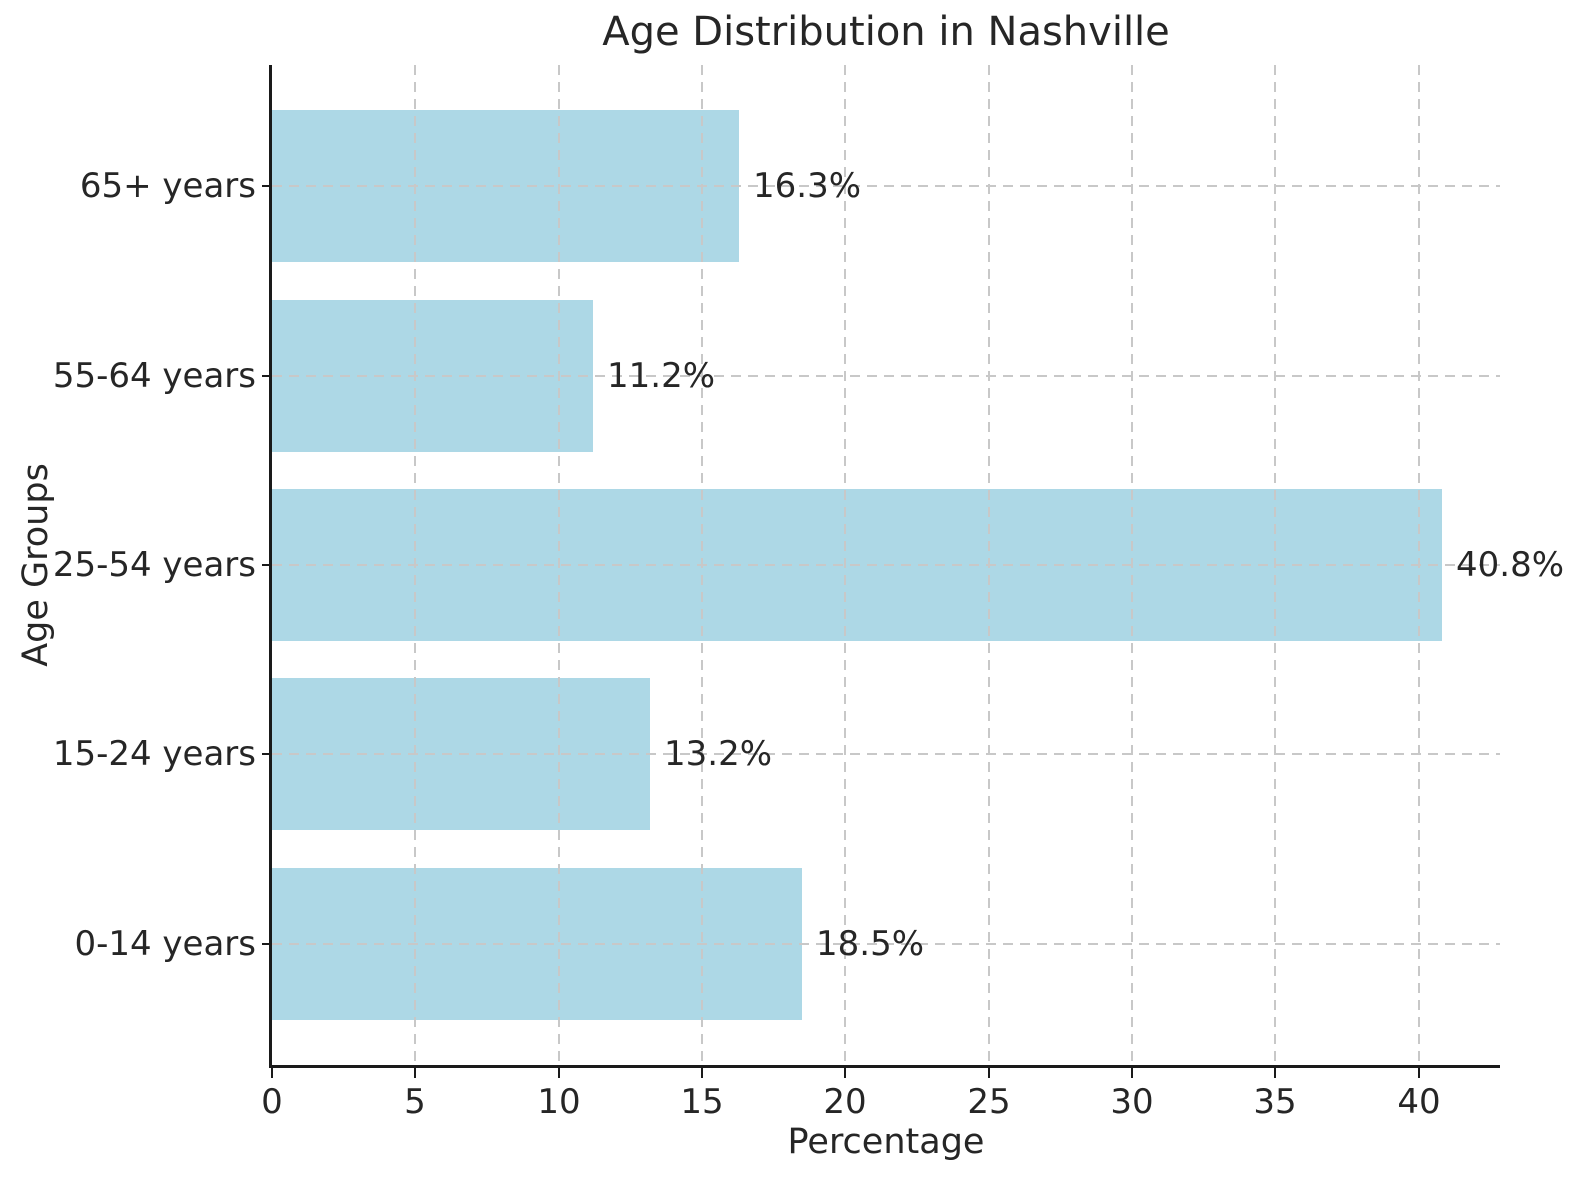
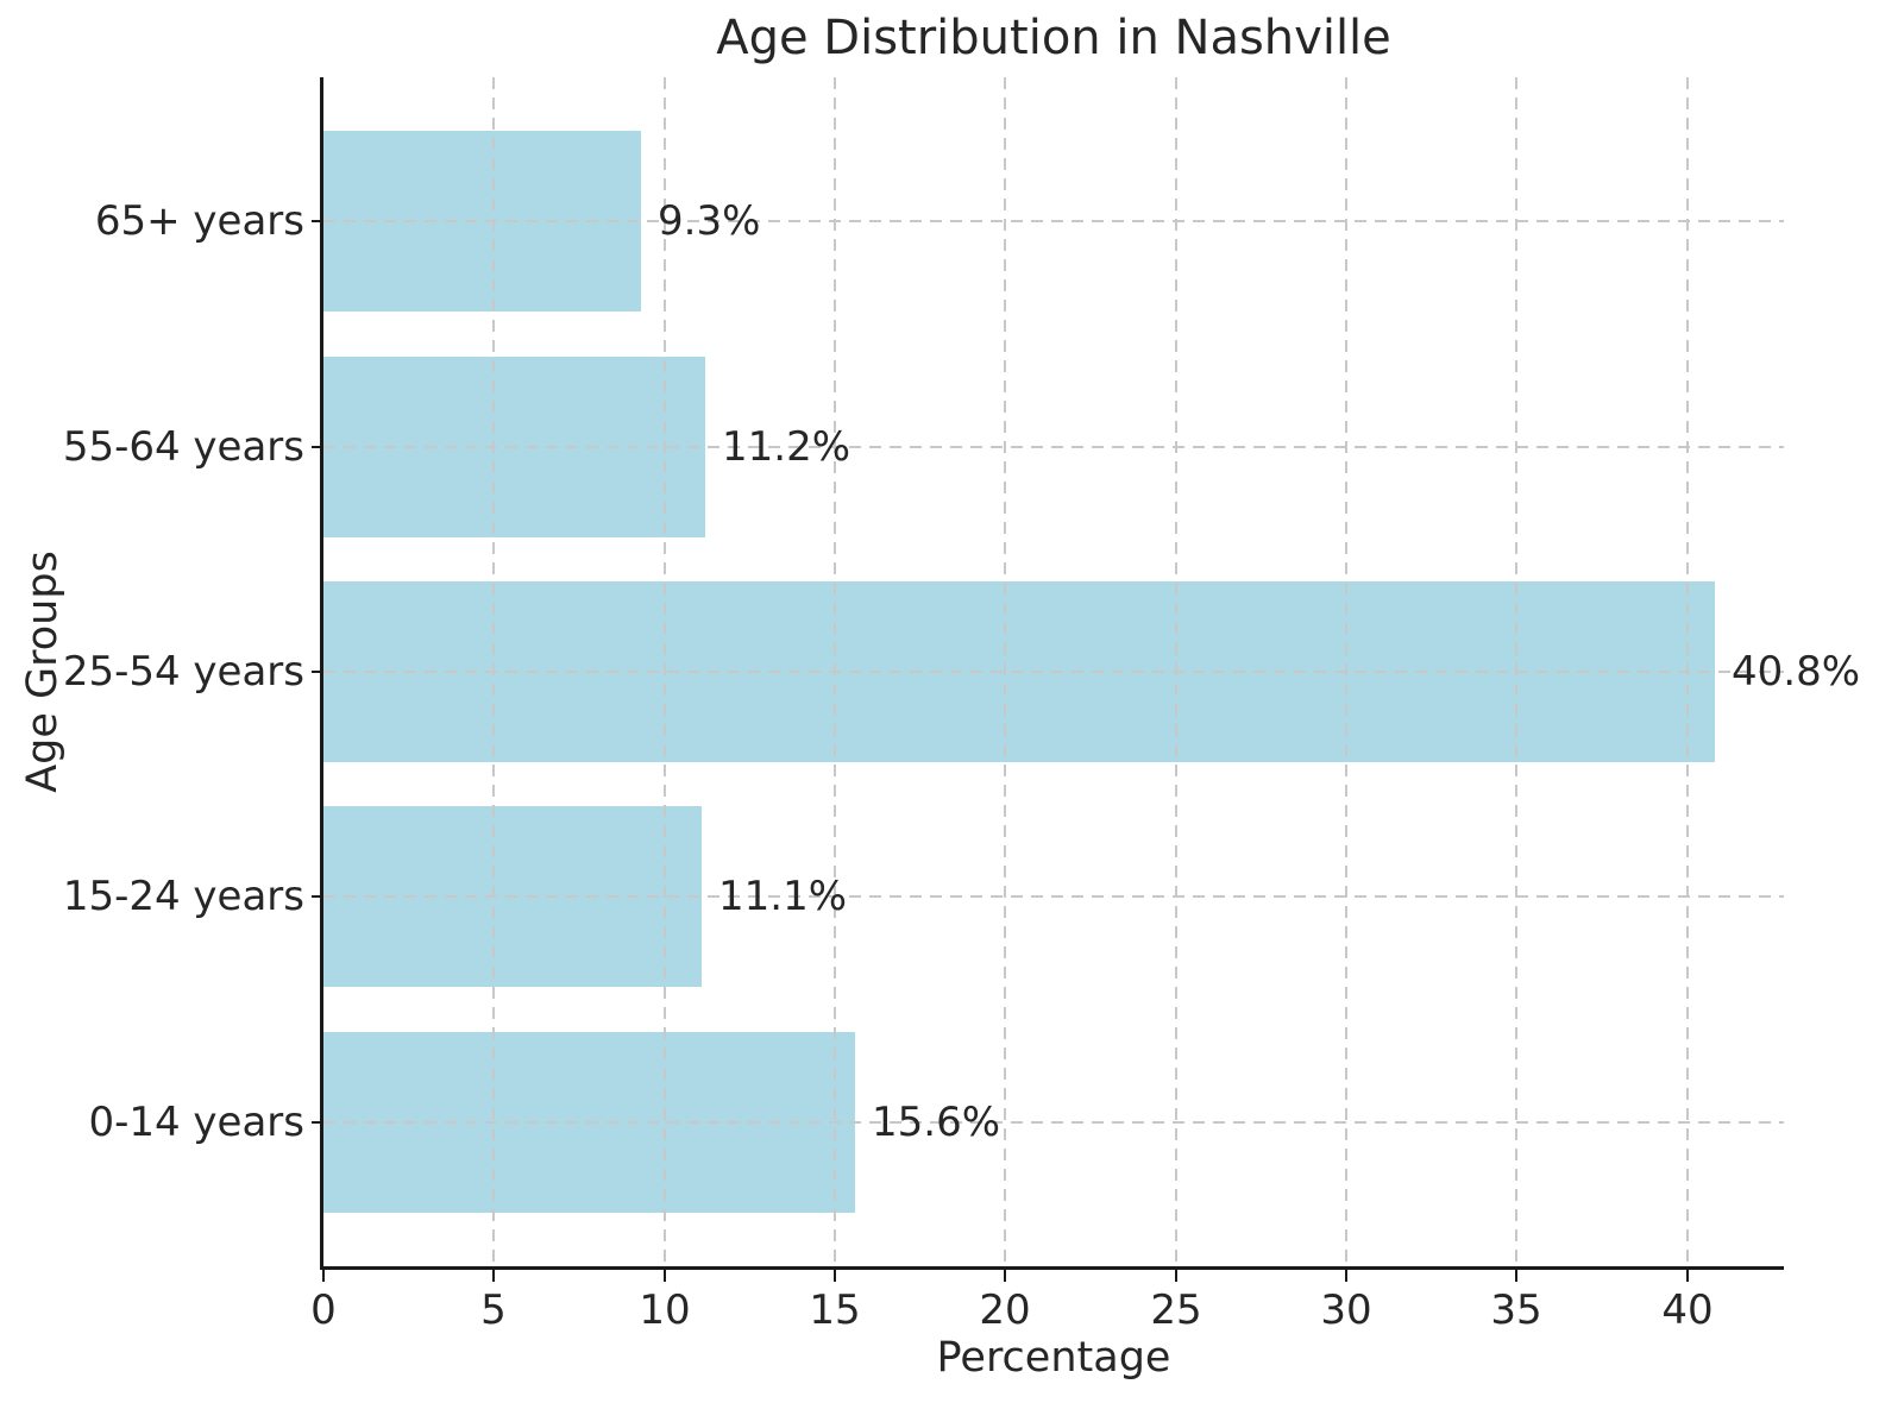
65+ years: 16.3% -> 9.3%
15-24 years: 13.2% -> 11.1%
0-14 years: 18.5% -> 15.6%
